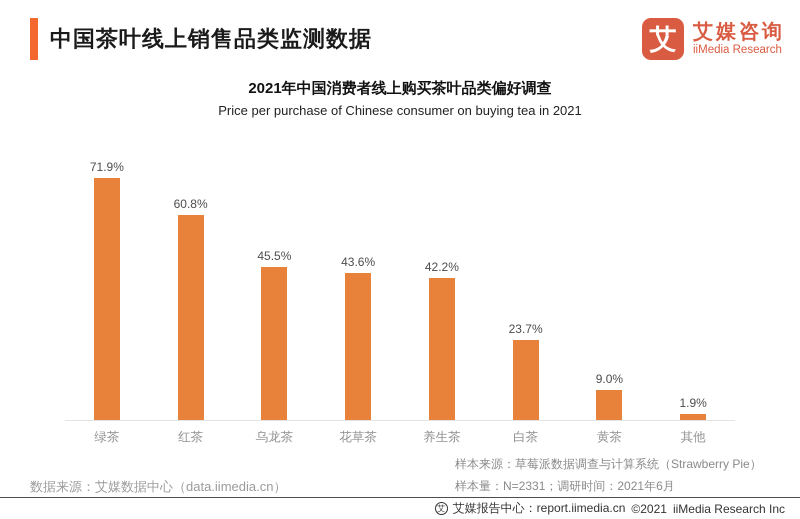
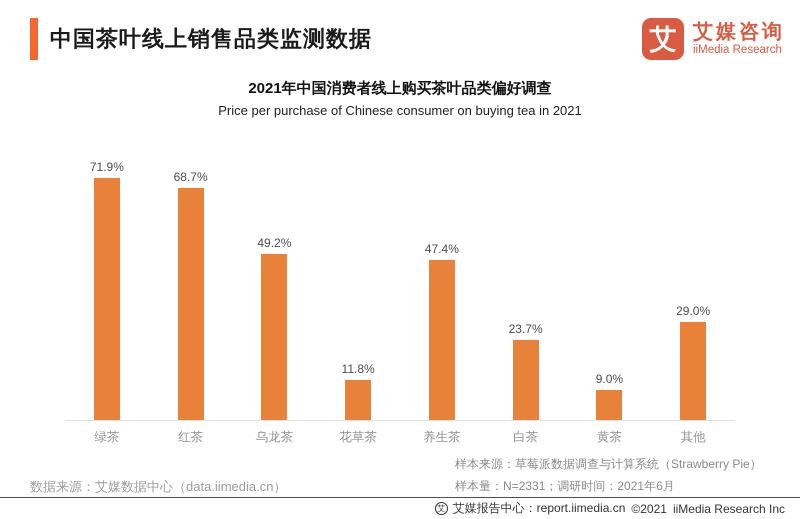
红茶: 60.8% -> 68.7%
乌龙茶: 45.5% -> 49.2%
花草茶: 43.6% -> 11.8%
养生茶: 42.2% -> 47.4%
其他: 1.9% -> 29.0%
